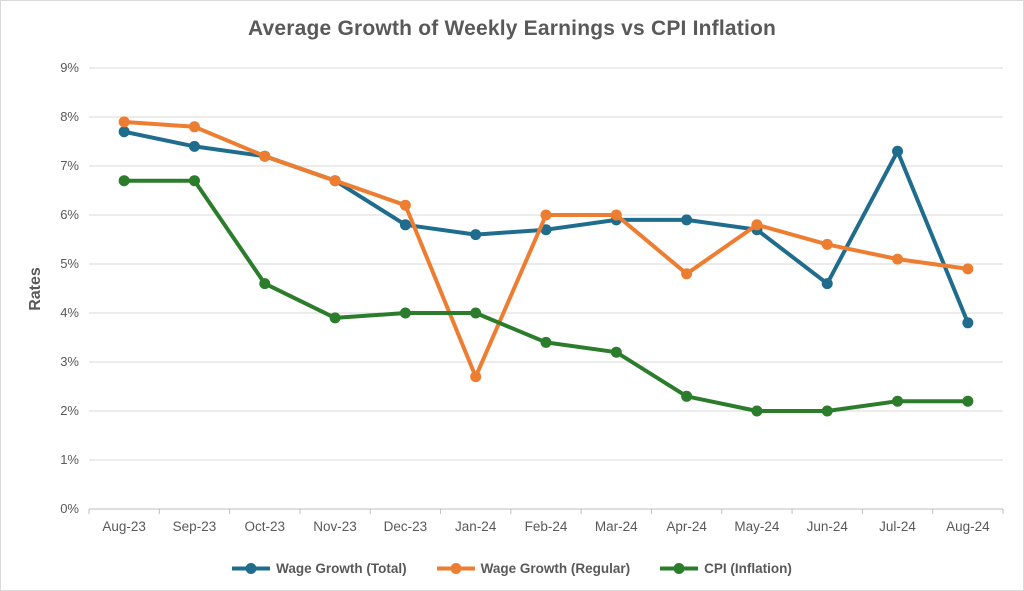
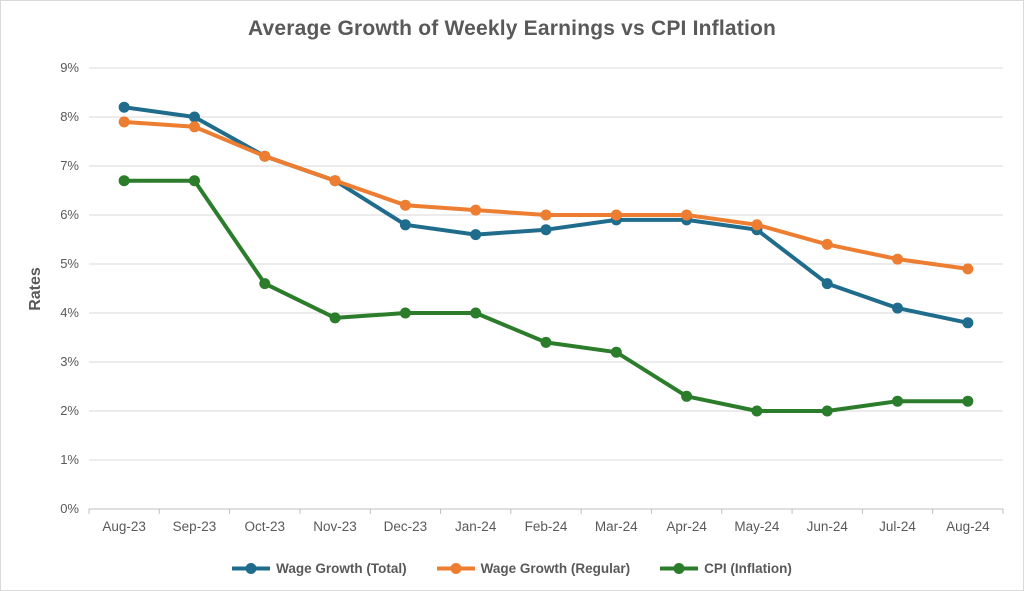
Wage Growth (Total)/Aug-23: 7.7% -> 8.2%
Wage Growth (Total)/Sep-23: 7.4% -> 8.0%
Wage Growth (Regular)/Jan-24: 2.7% -> 6.1%
Wage Growth (Regular)/Apr-24: 4.8% -> 6.0%
Wage Growth (Total)/Jul-24: 7.3% -> 4.1%
